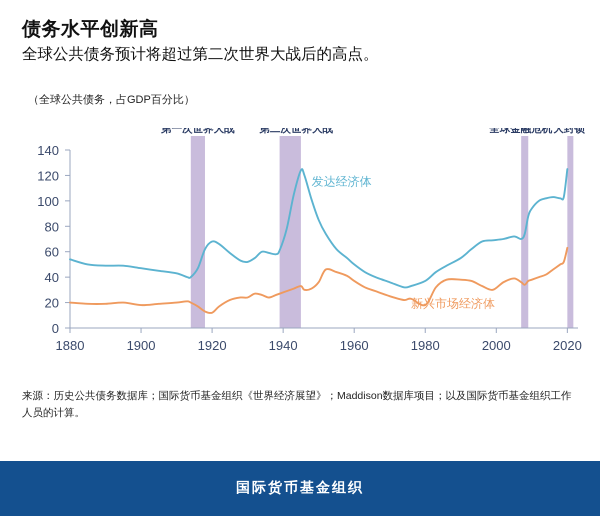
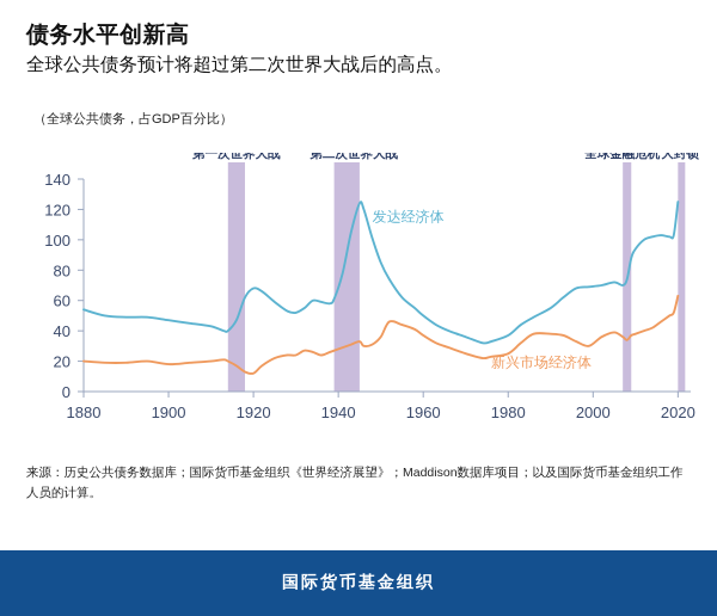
新兴市场经济体/1980: 18 -> 25
